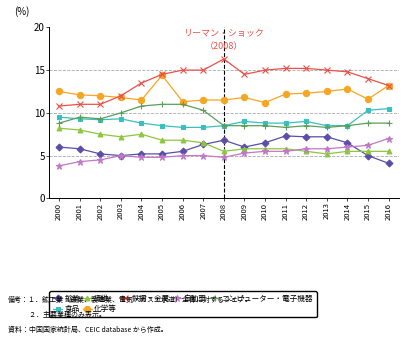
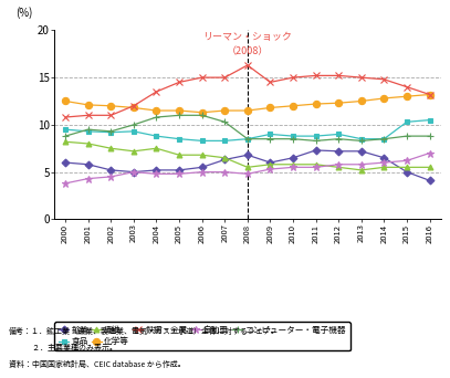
化学等/2005: 14.4 -> 11.5
化学等/2010: 11.2 -> 12.0
化学等/2015: 11.6 -> 13.0
